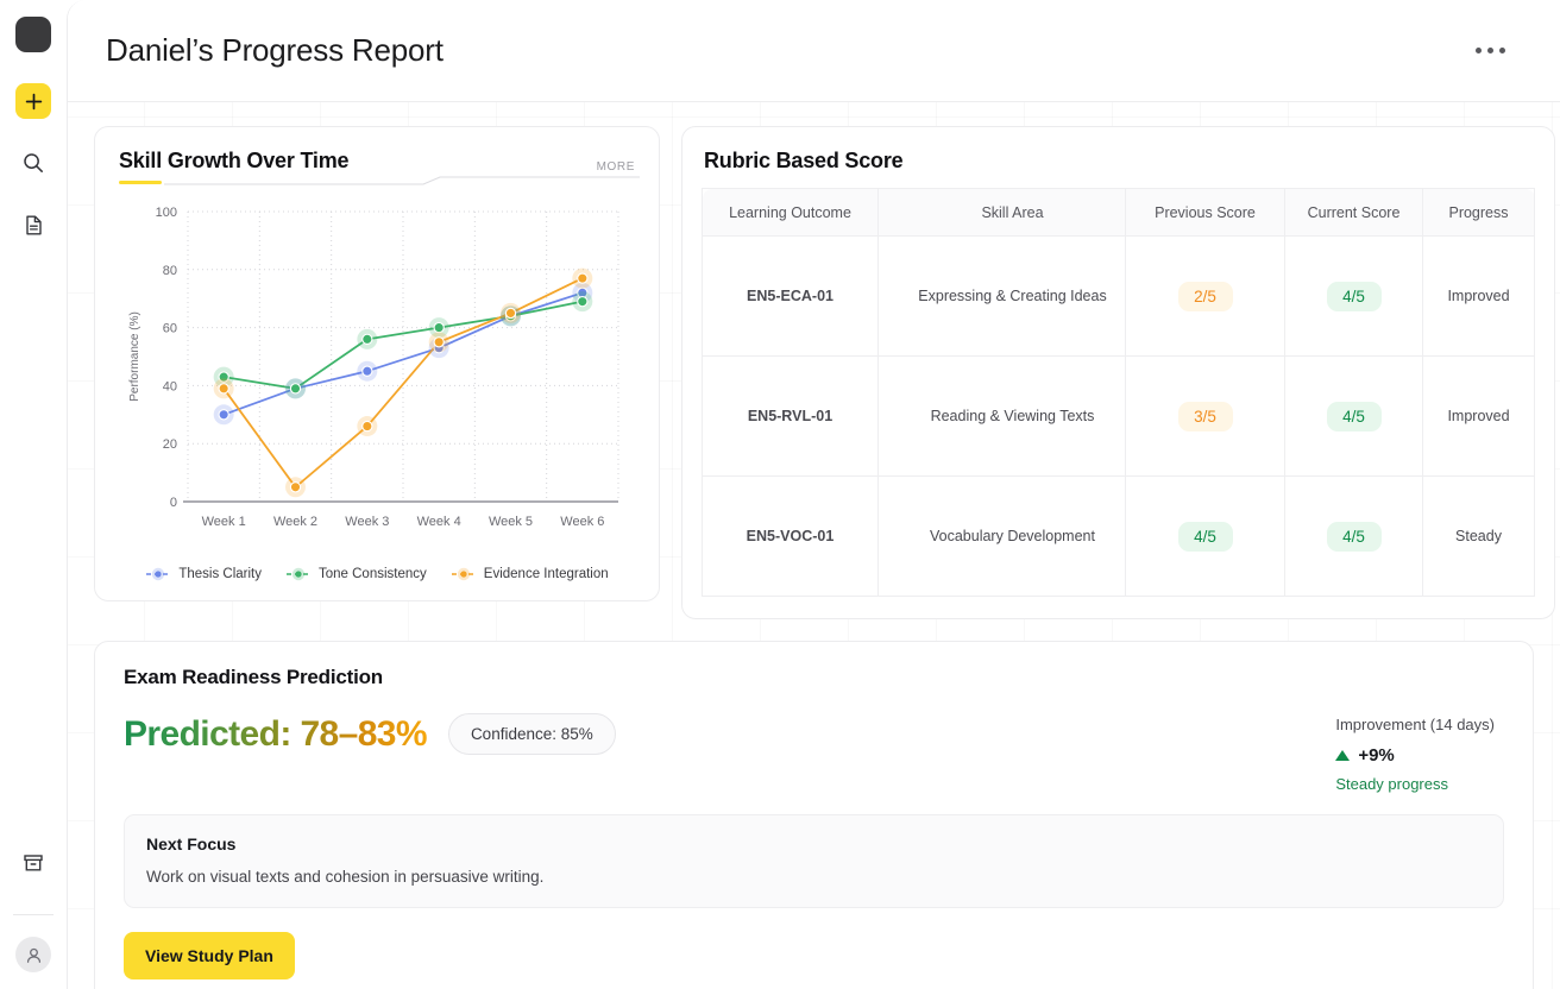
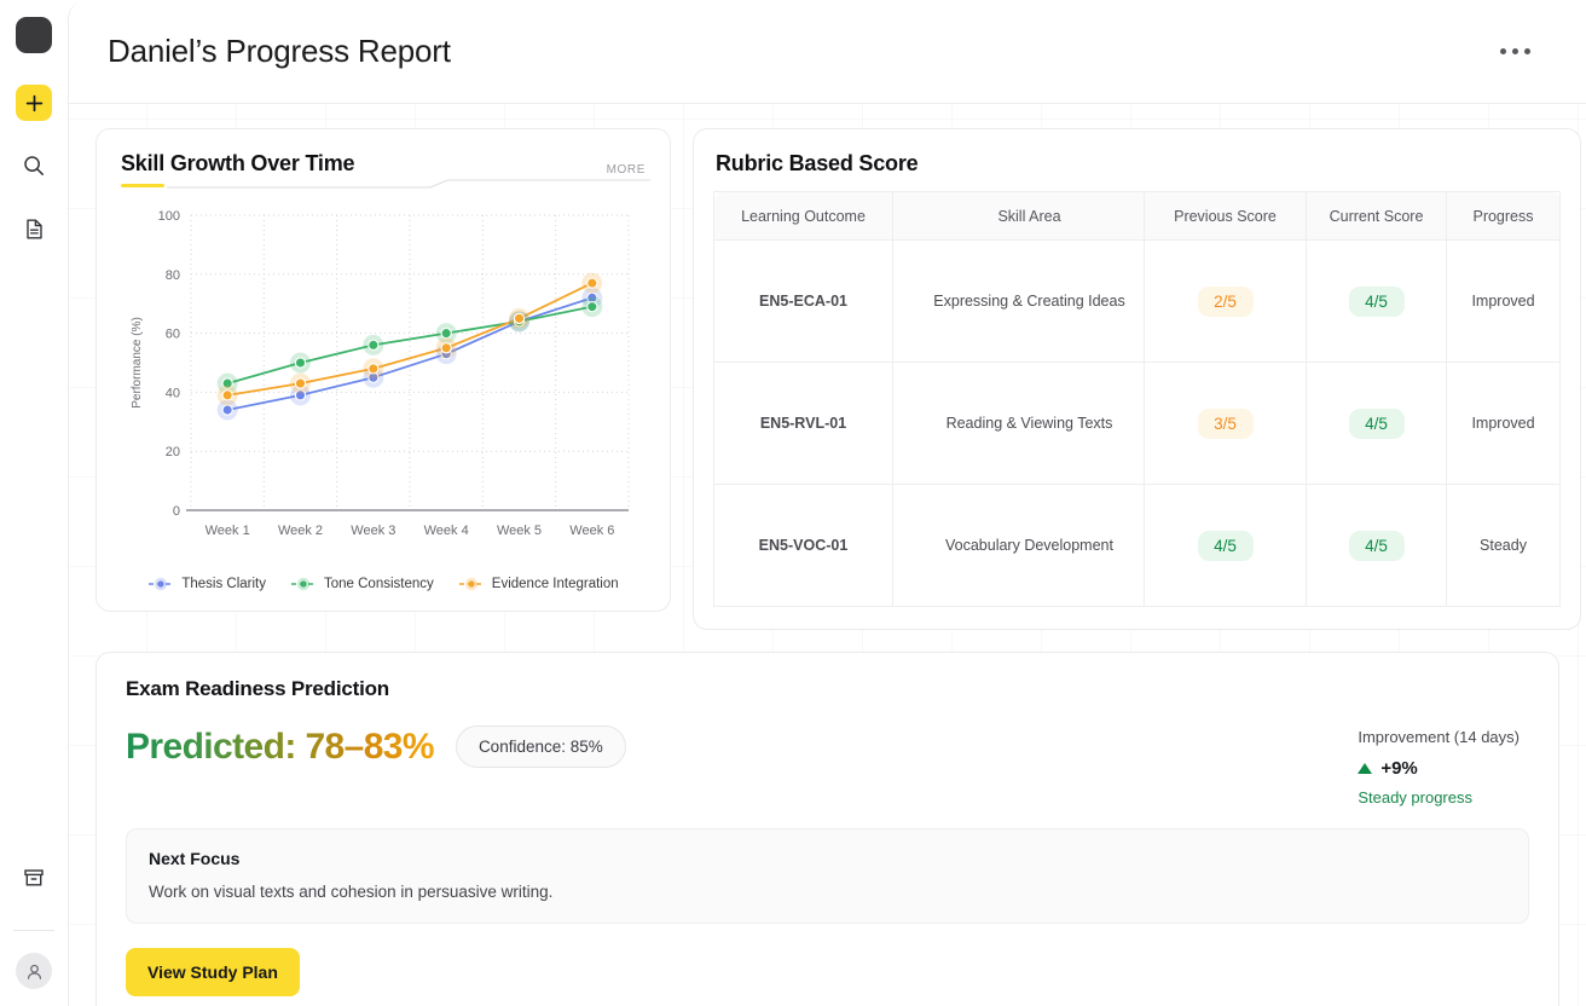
Thesis Clarity/Week 1: 30 -> 34
Tone Consistency/Week 2: 39 -> 50
Evidence Integration/Week 2: 5 -> 43
Evidence Integration/Week 3: 26 -> 48
